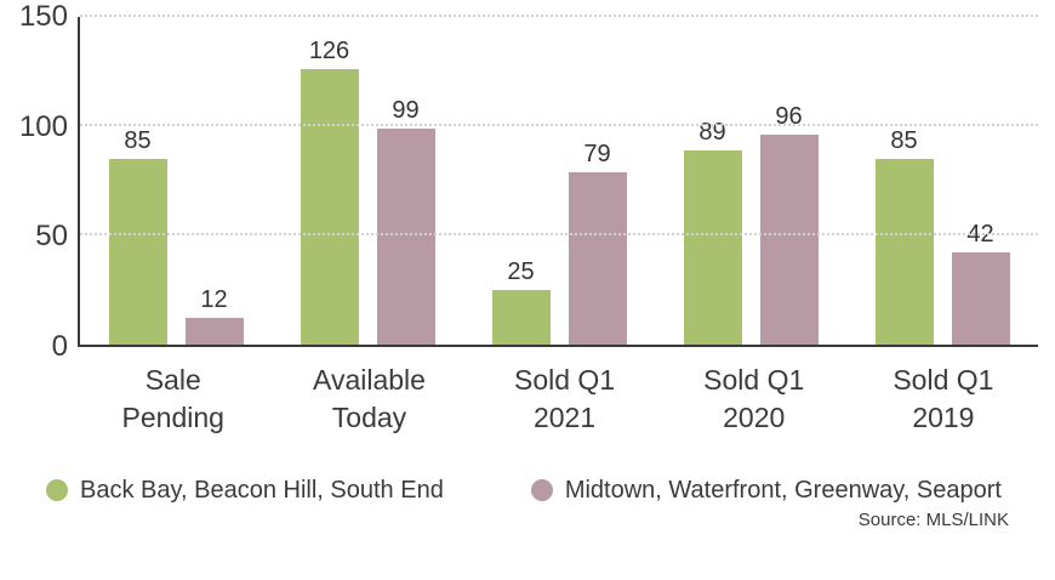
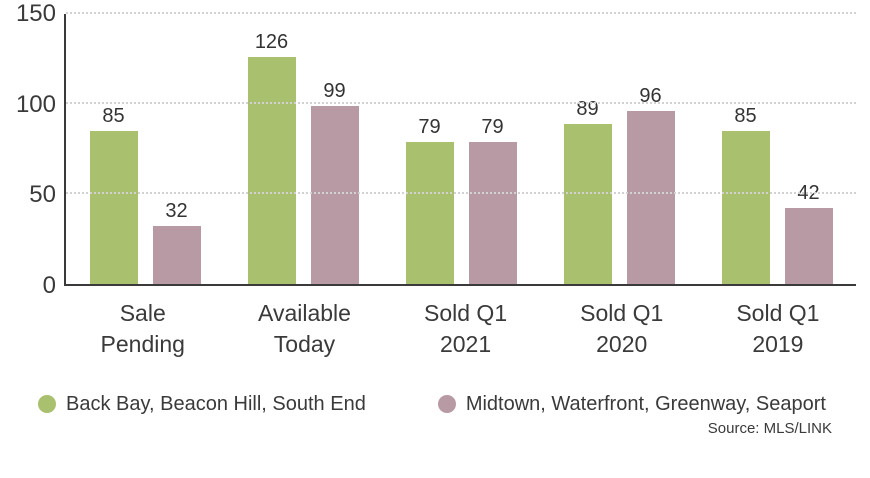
Midtown, Waterfront, Greenway, Seaport/Sale Pending: 12 -> 32
Back Bay, Beacon Hill, South End/Sold Q1 2021: 25 -> 79
